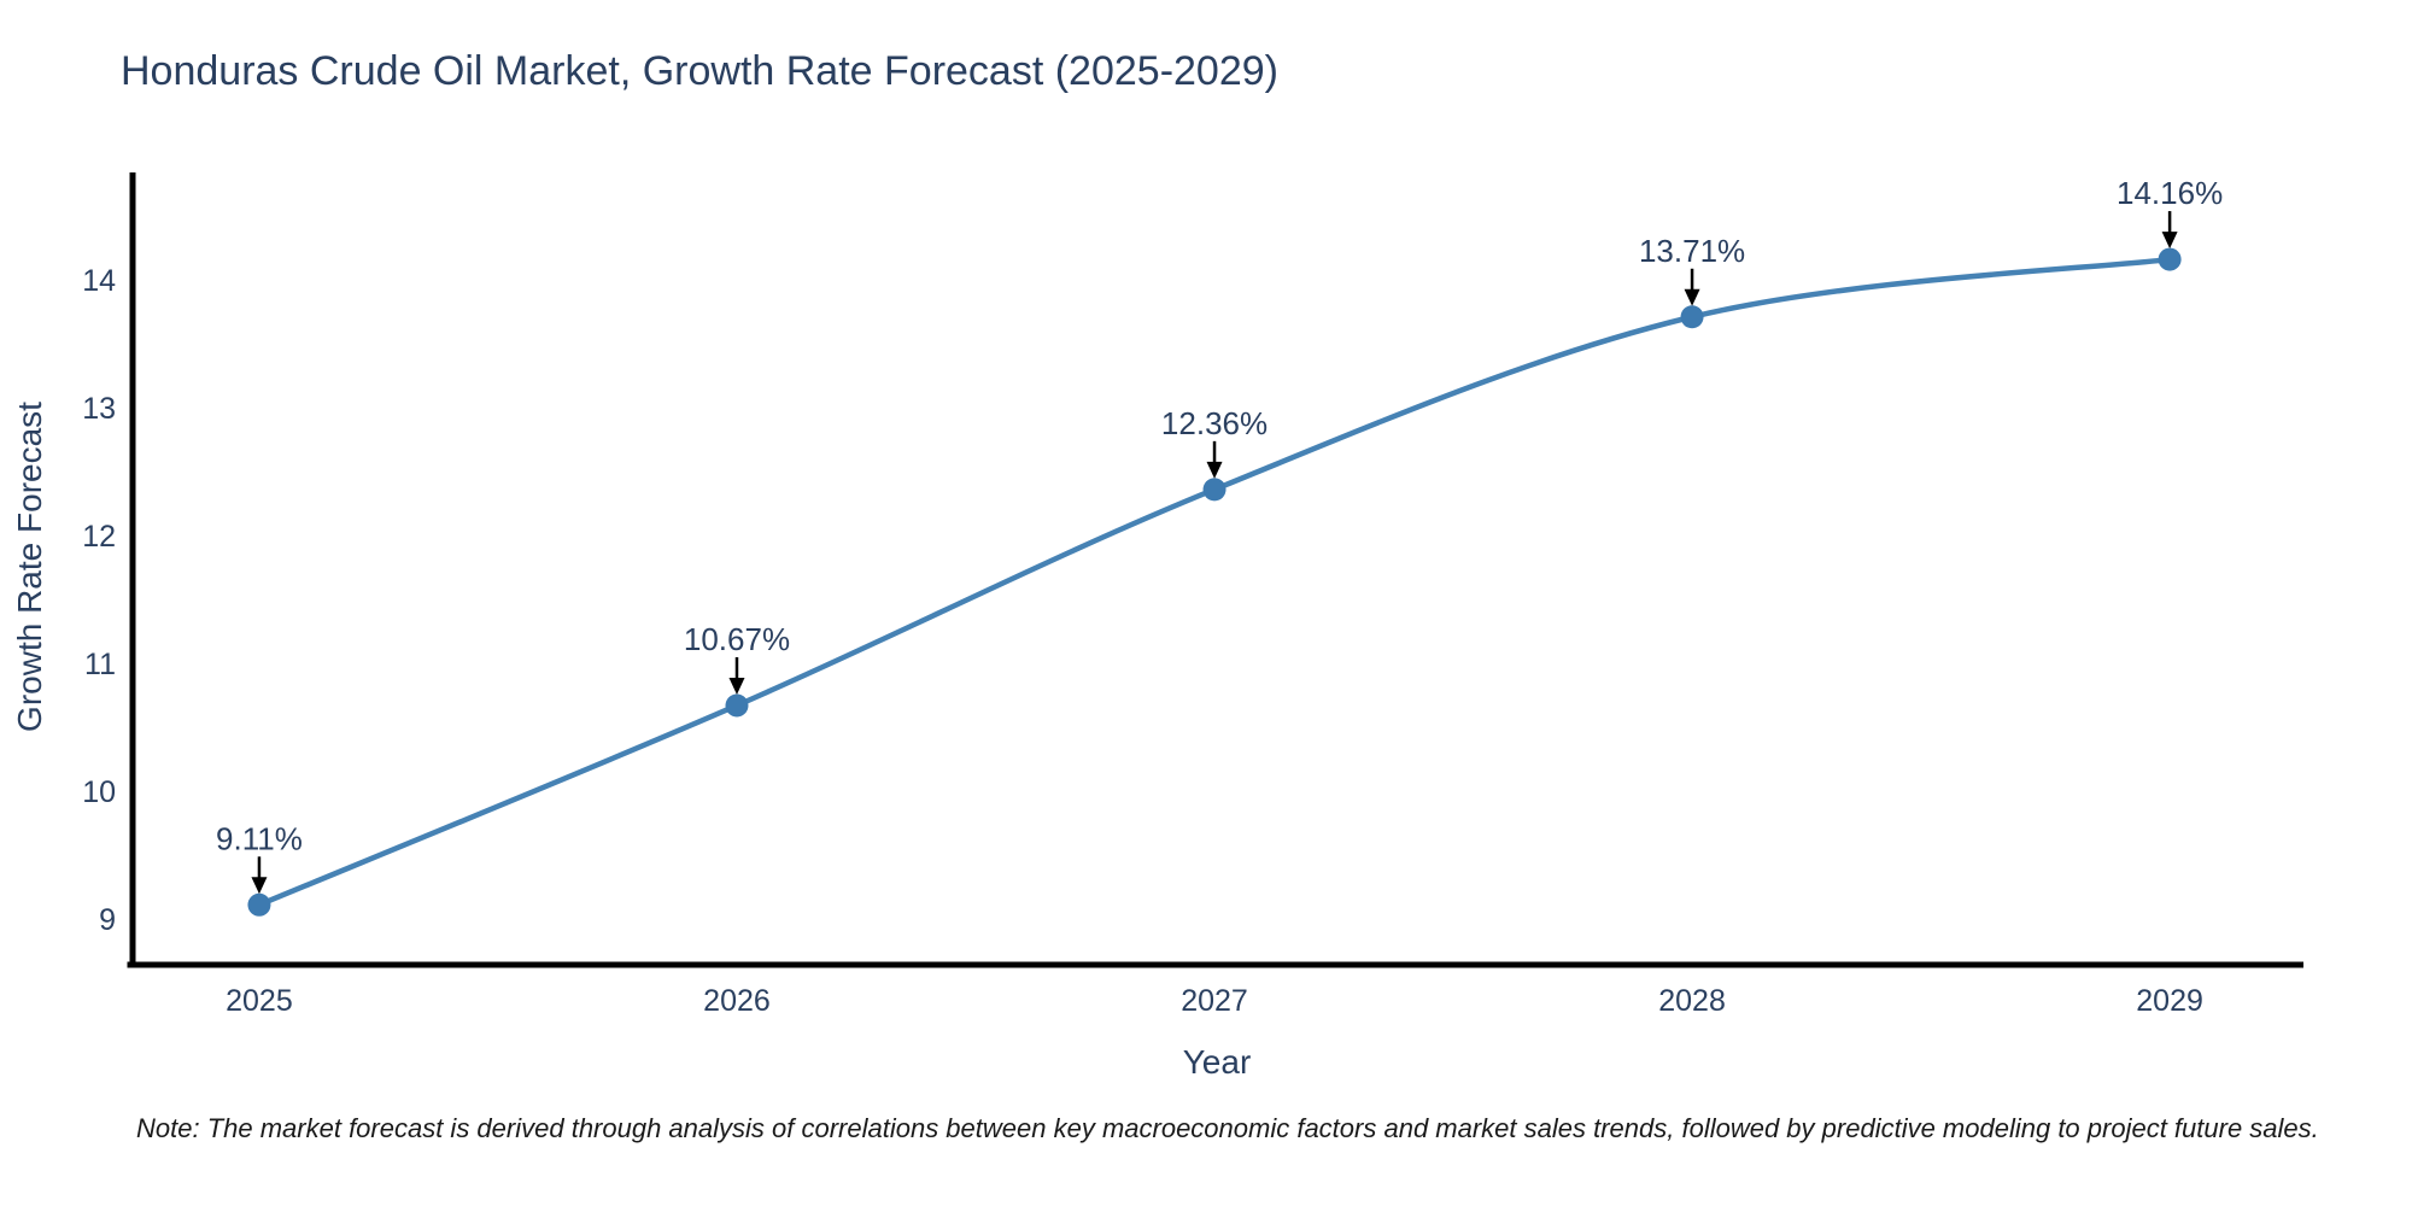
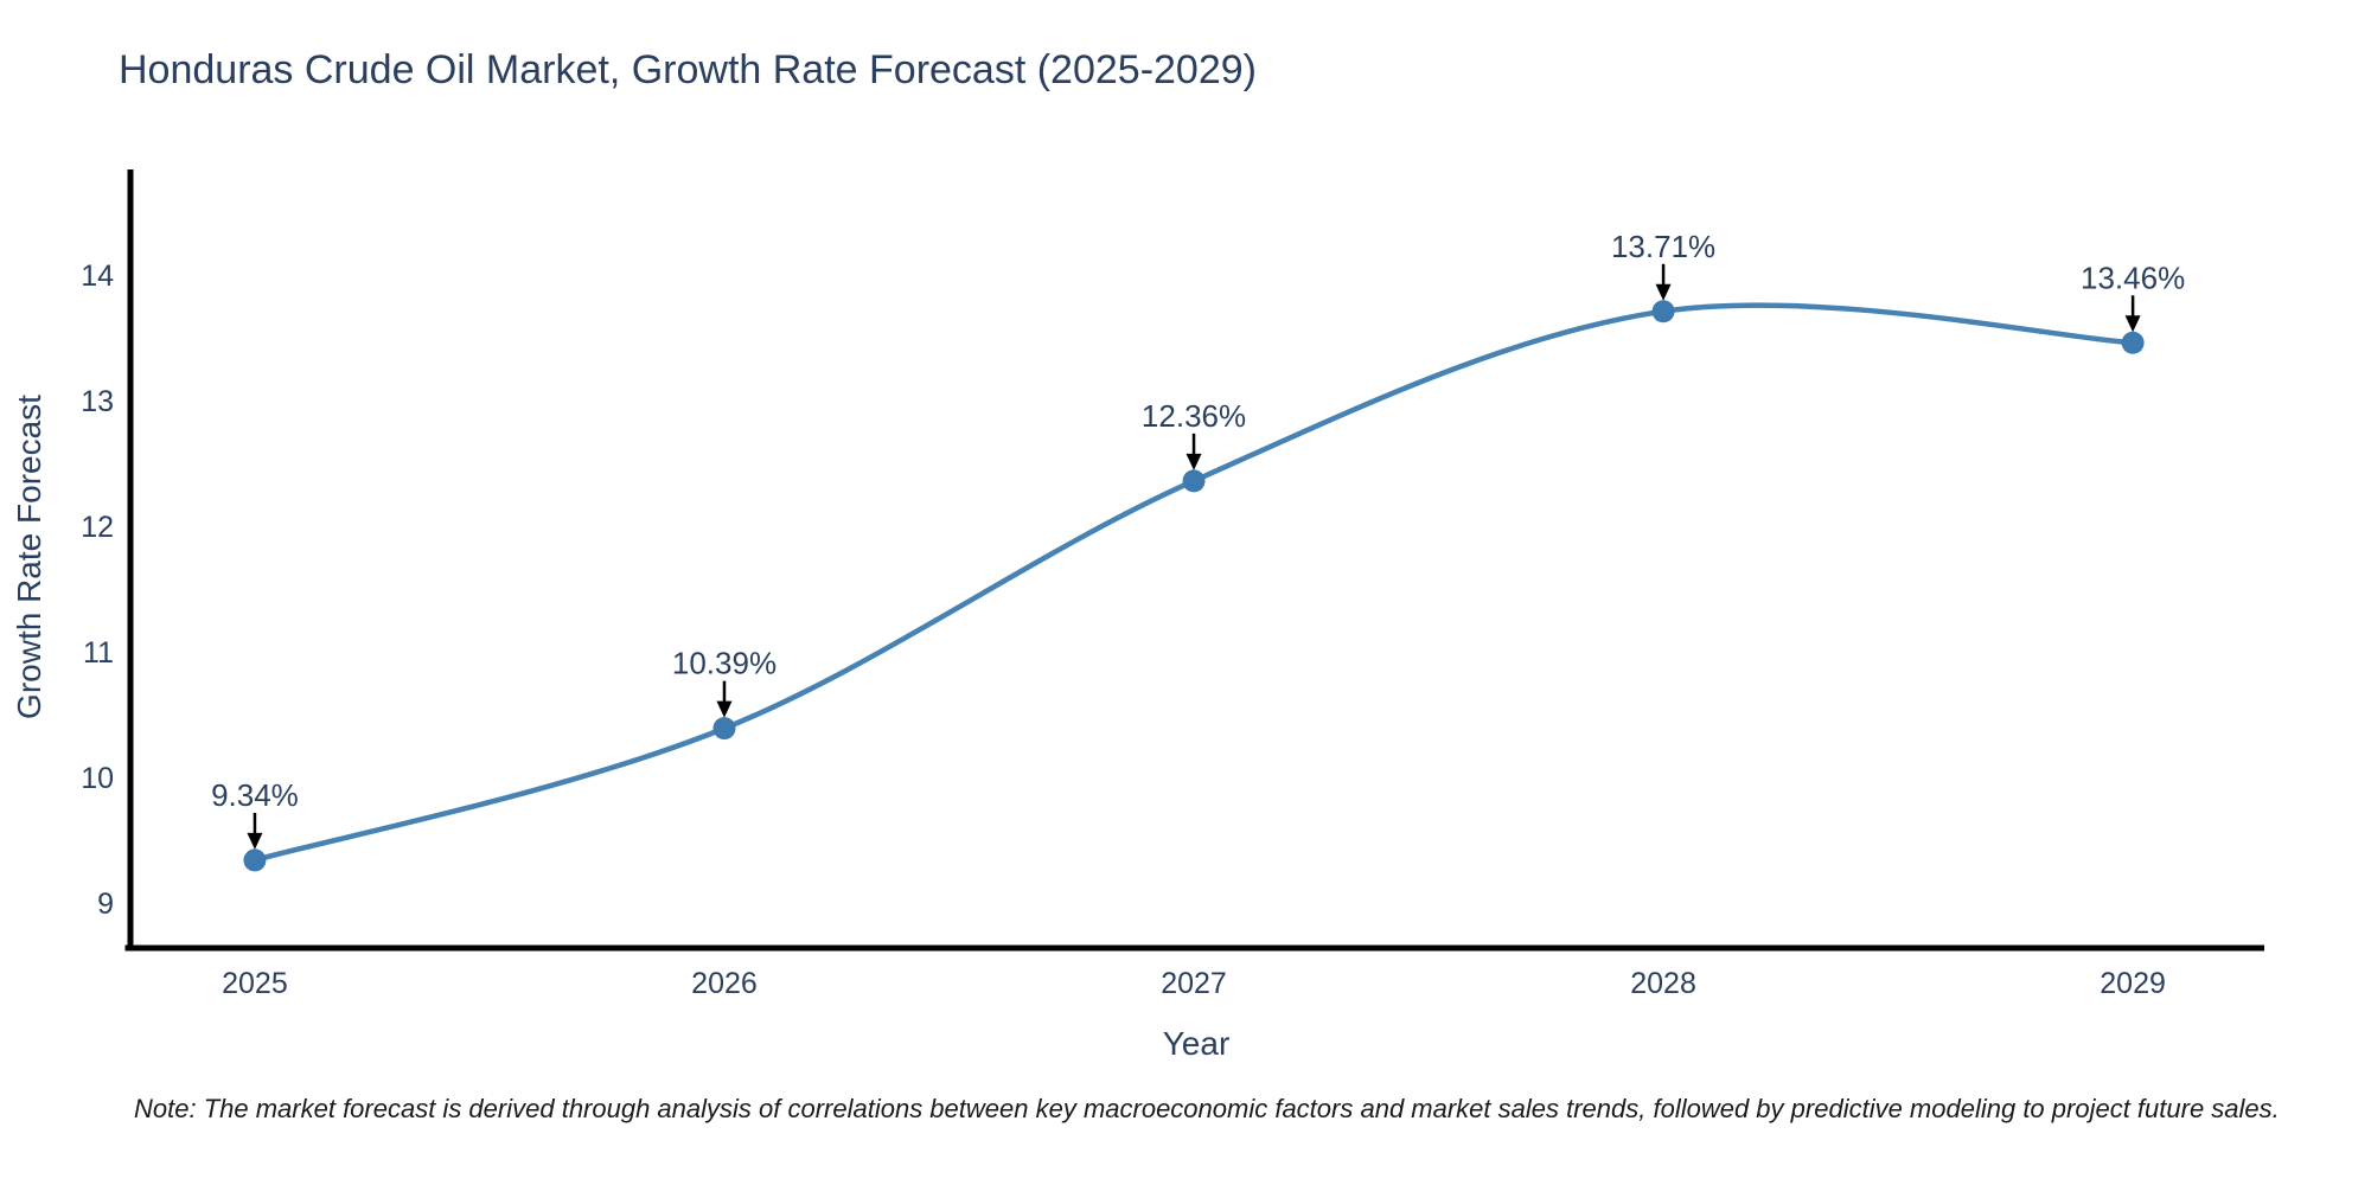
2025: 9.11% -> 9.34%
2026: 10.67% -> 10.39%
2029: 14.16% -> 13.46%
